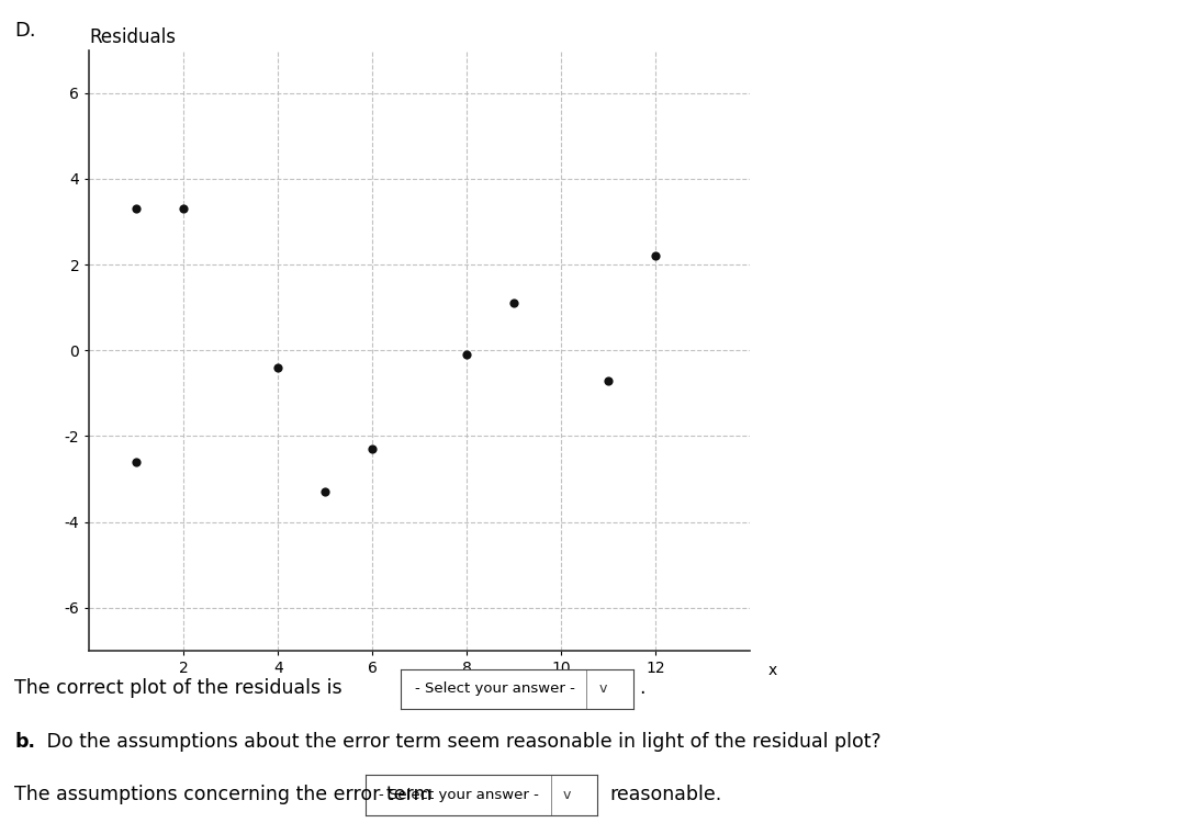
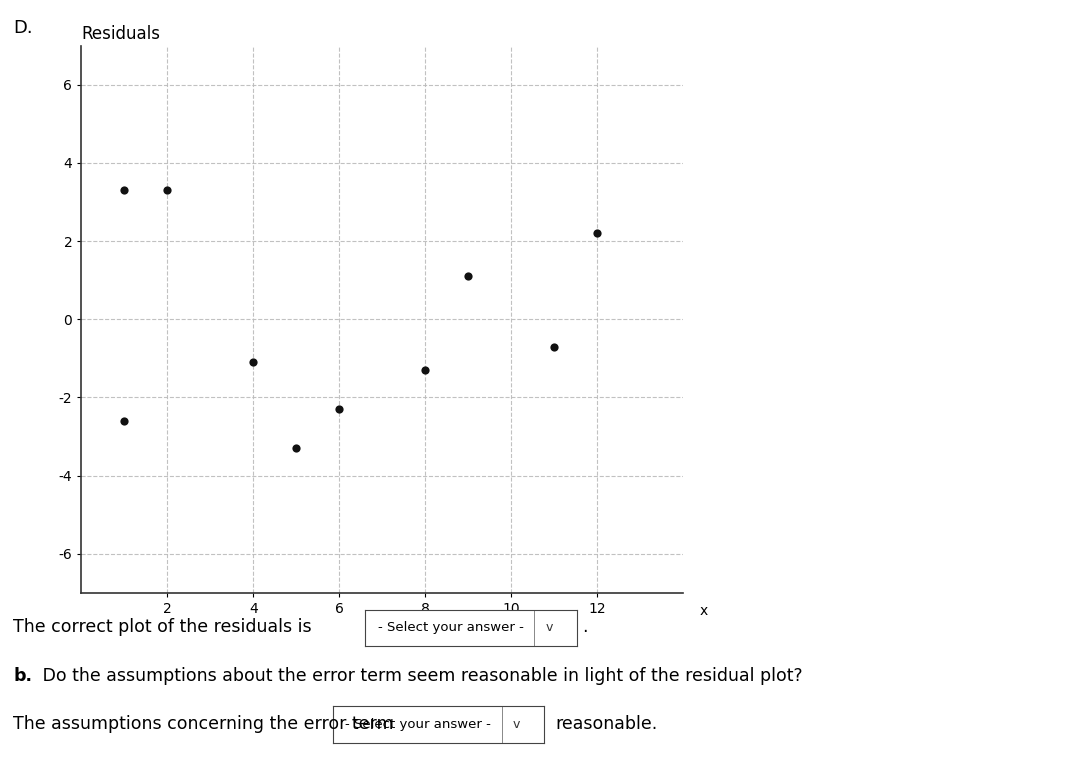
4: -0.4 -> -1.1
8: -0.1 -> -1.3
